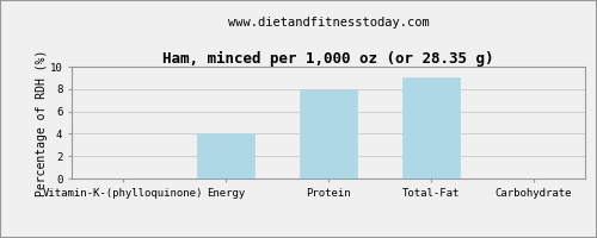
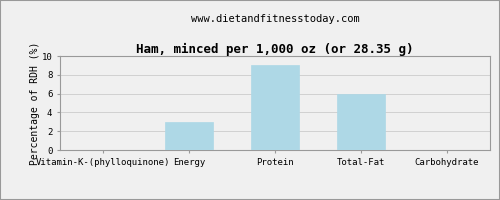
Energy: 4 -> 3
Protein: 8 -> 9
Total-Fat: 9 -> 6
